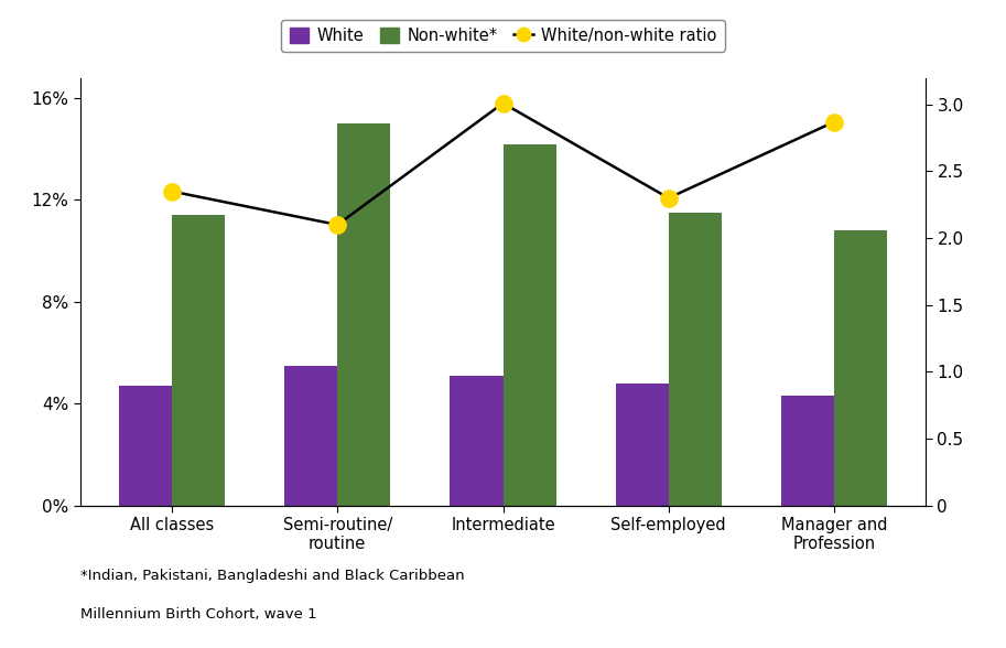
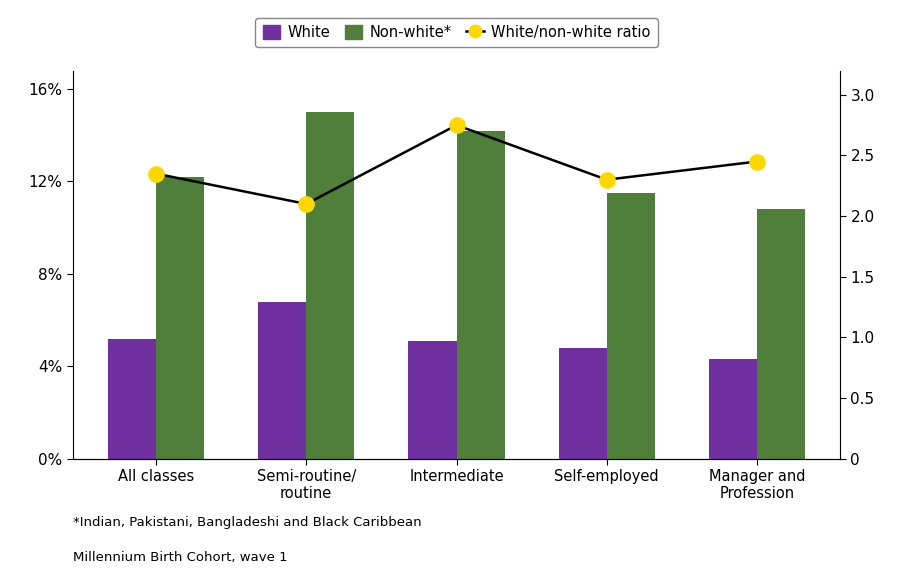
White/All classes: 4.7% -> 5.2%
Non-white*/All classes: 11.4% -> 12.2%
White/Semi-routine/ routine: 5.5% -> 6.8%
White/non-white ratio/Intermediate: 3.01 -> 2.75
White/non-white ratio/Manager and Profession: 2.87 -> 2.45
